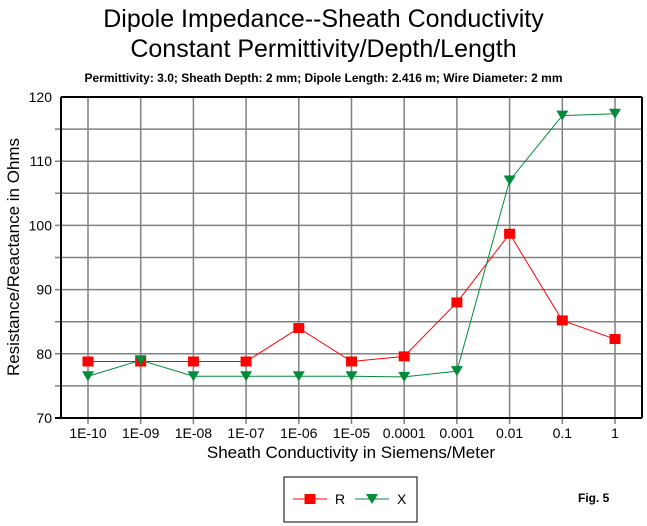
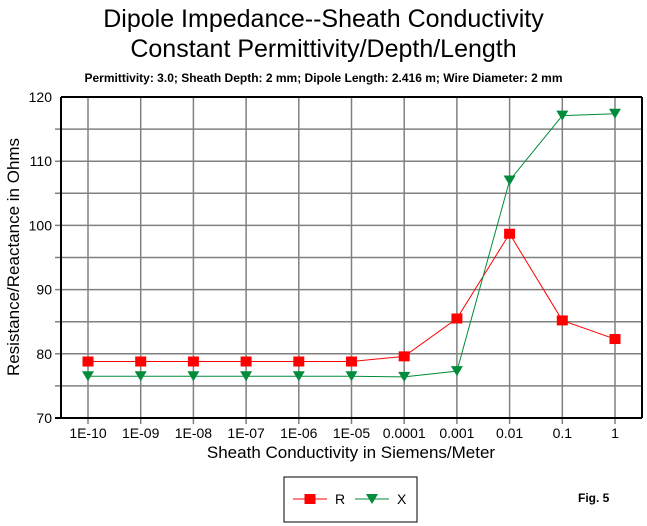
X/1E-09: 79 -> 76
R/1E-06: 84 -> 79
R/0.001: 88 -> 86
